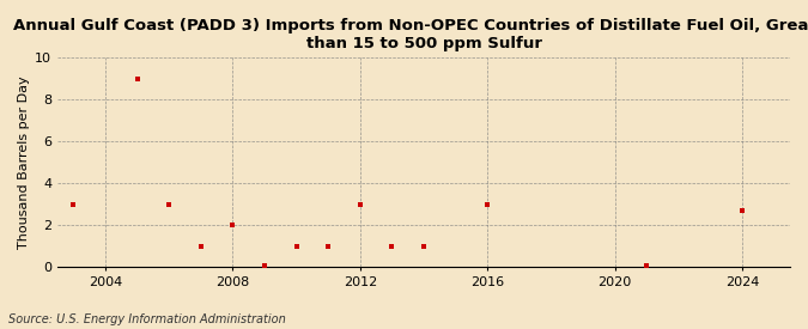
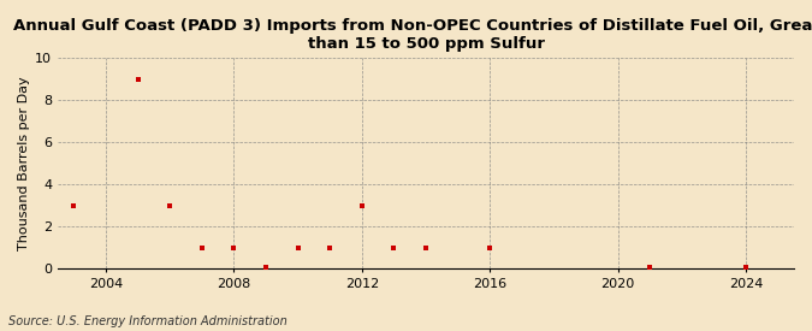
2008: 2.0 -> 1.0
2016: 3.0 -> 1.0
2024: 2.7 -> 0.0
